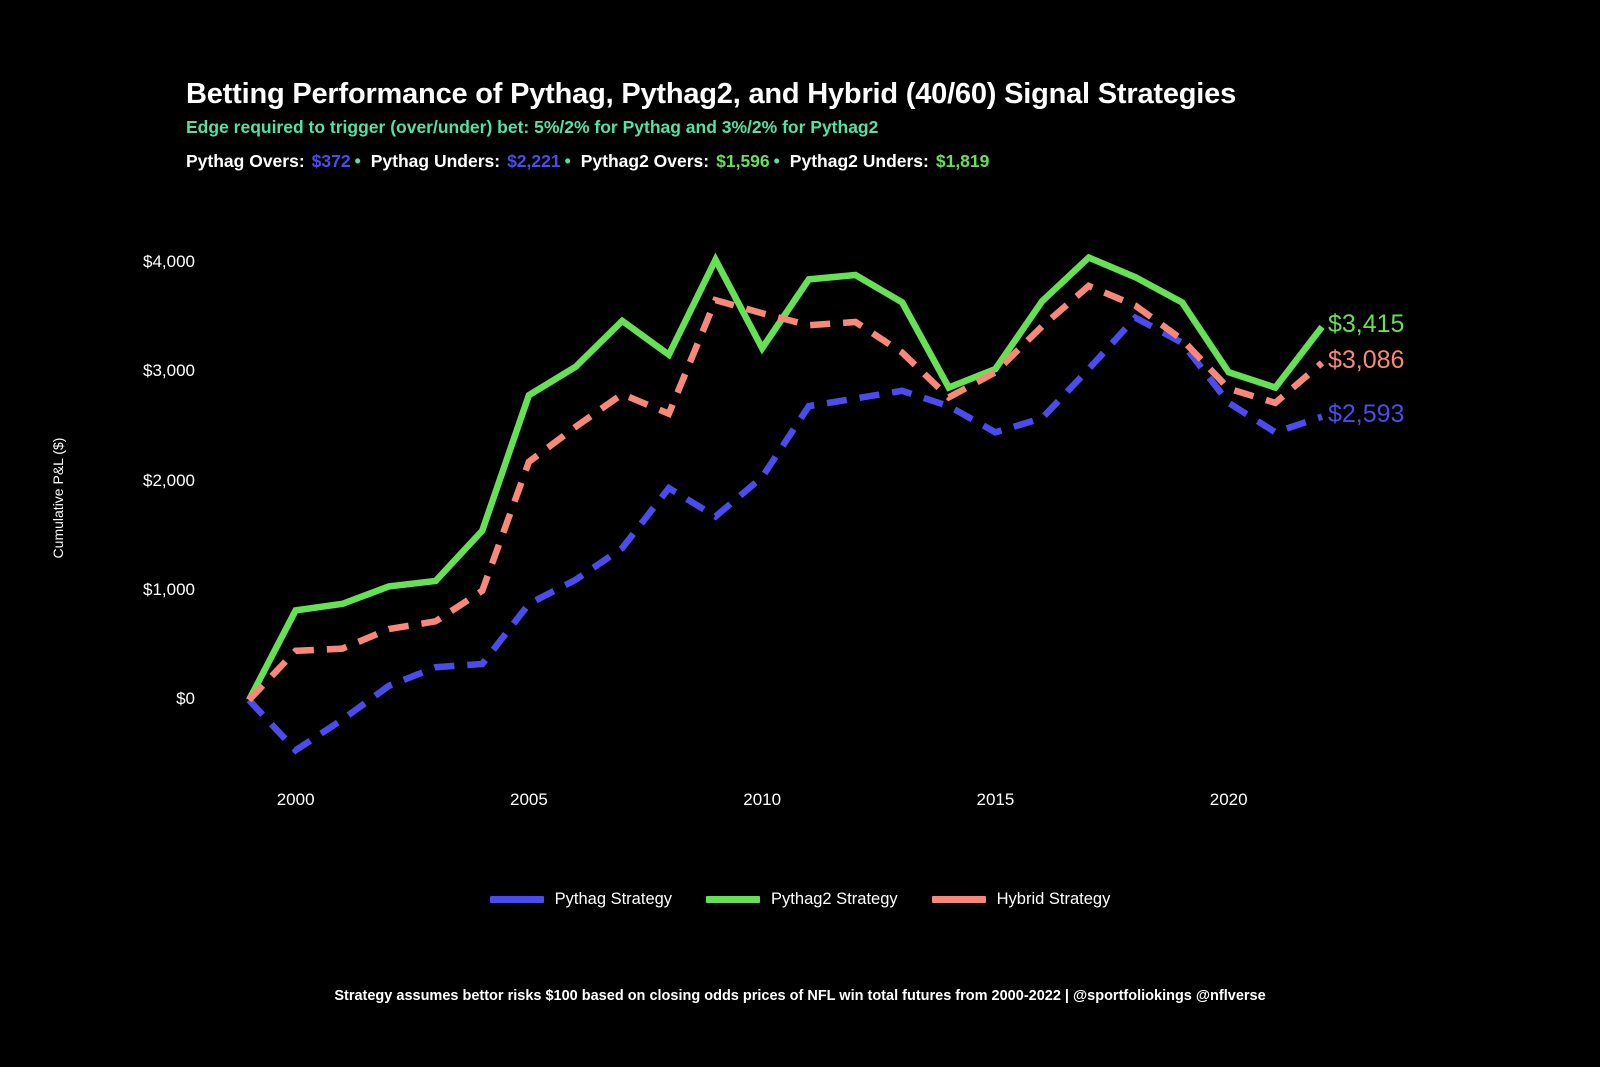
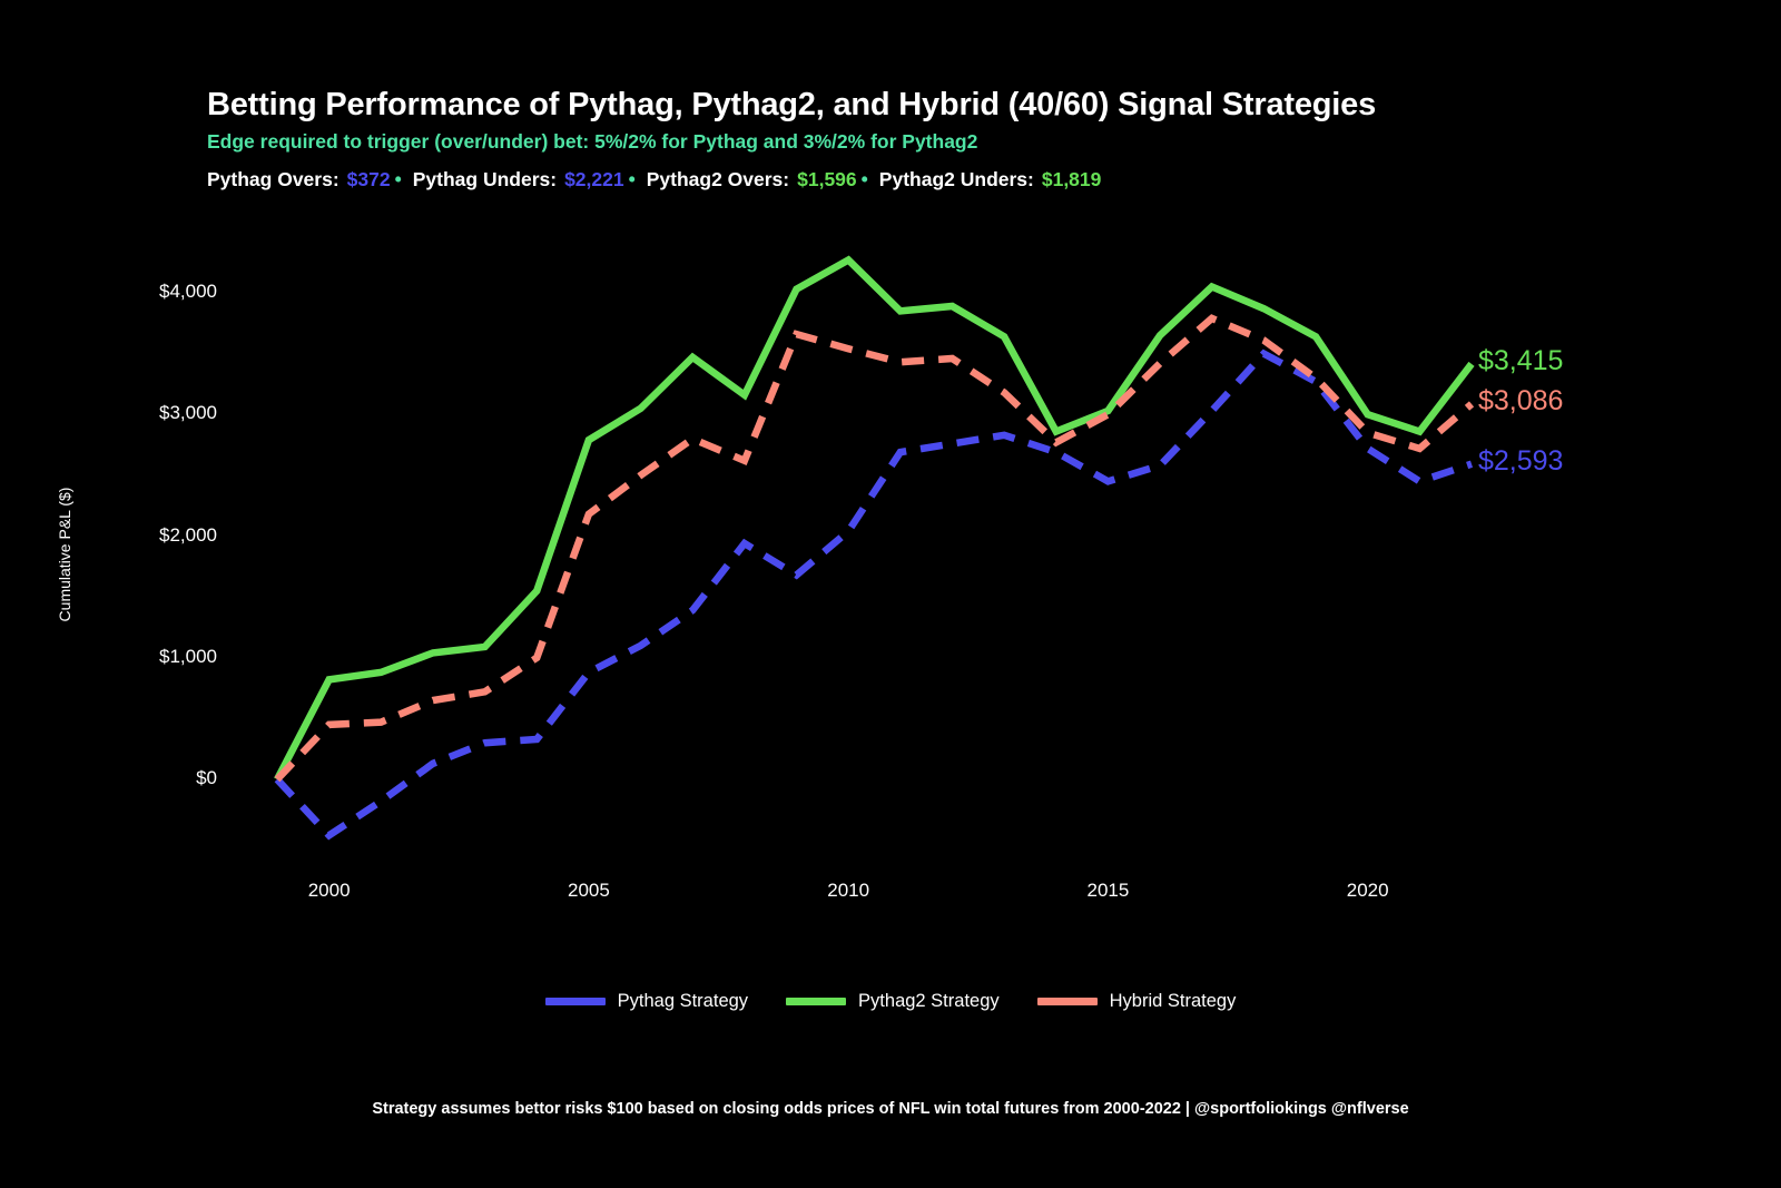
Pythag2 Strategy/2010: $3220 -> $4270
